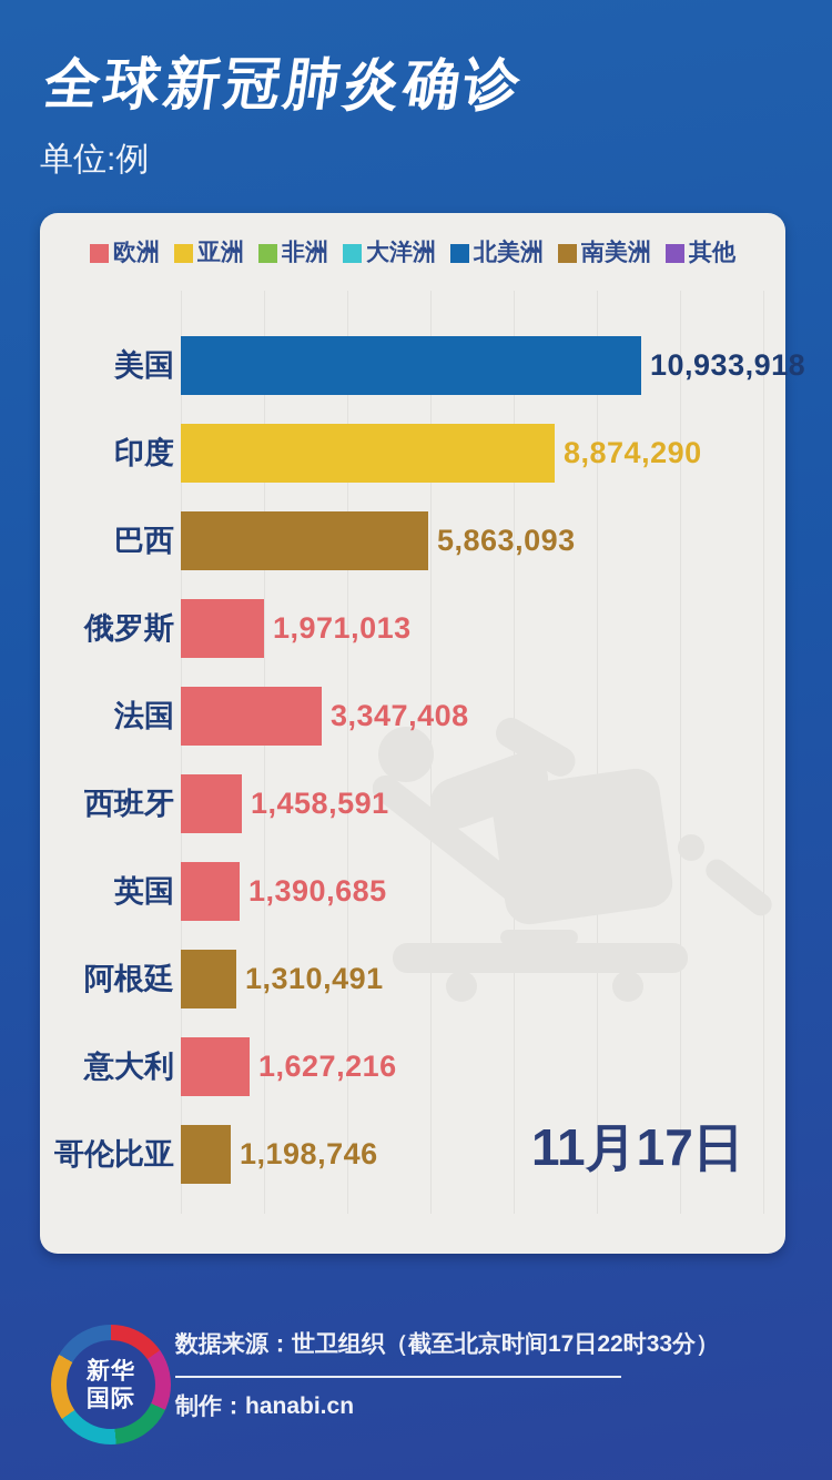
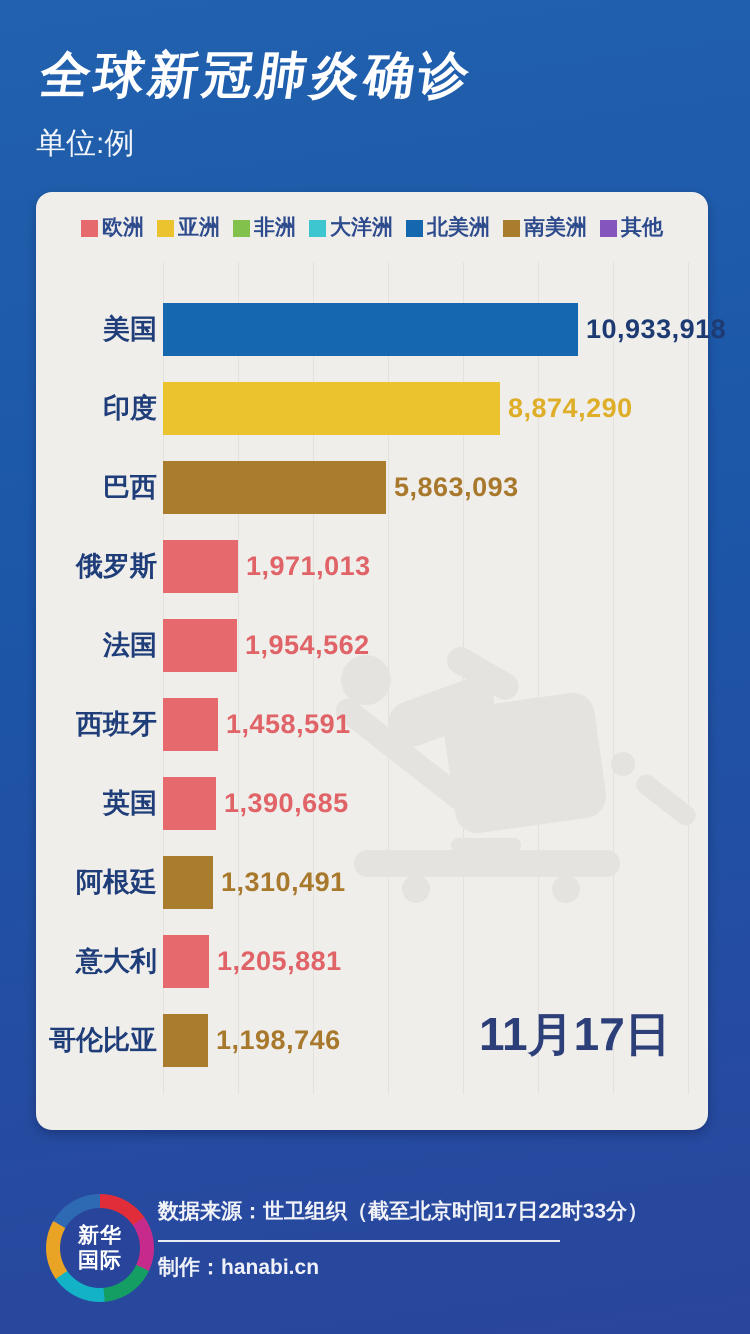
法国: 3,347,408 -> 1,954,562
意大利: 1,627,216 -> 1,205,881
